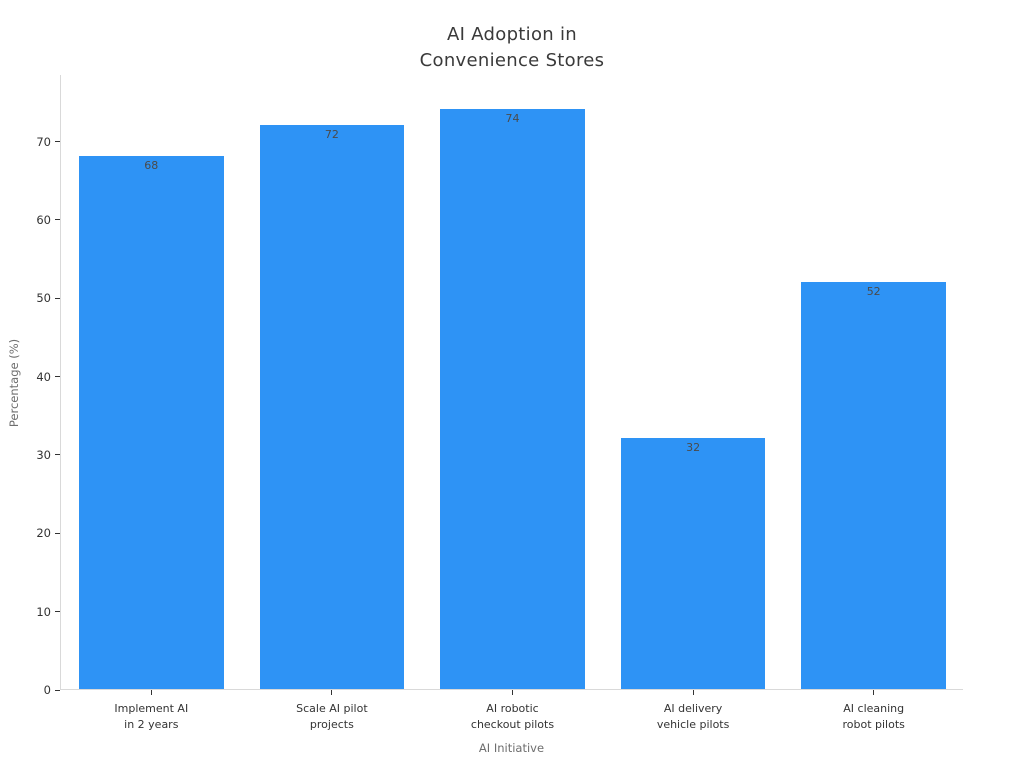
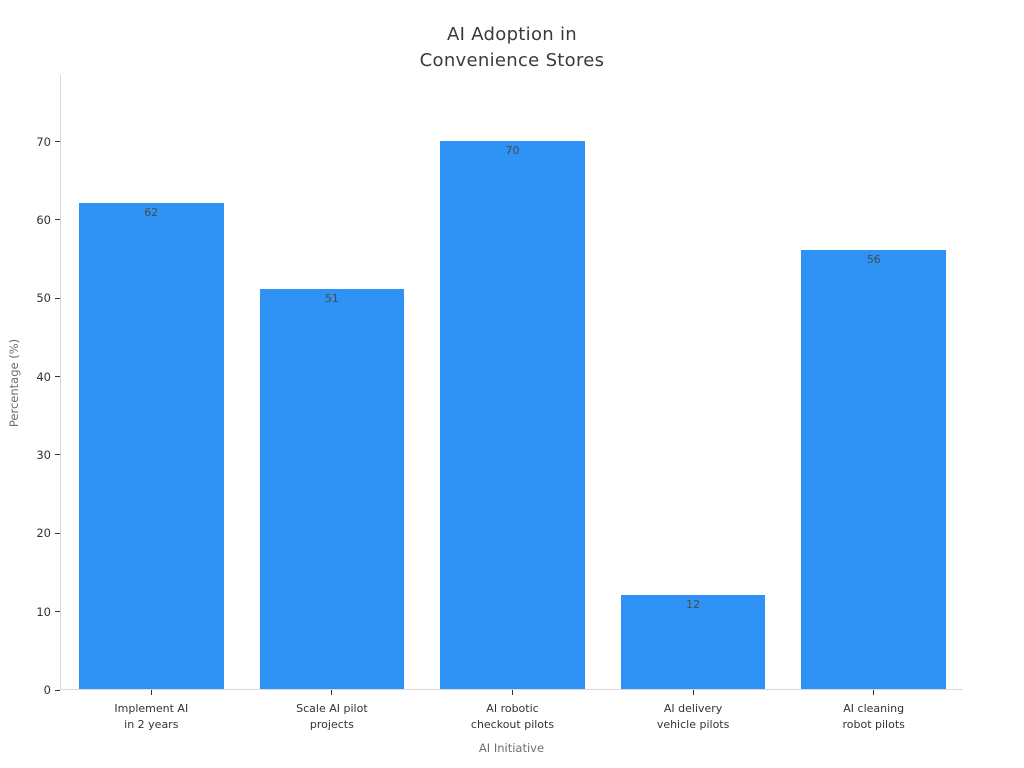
Implement AI in 2 years: 68 -> 62
Scale AI pilot projects: 72 -> 51
AI robotic checkout pilots: 74 -> 70
AI delivery vehicle pilots: 32 -> 12
AI cleaning robot pilots: 52 -> 56
